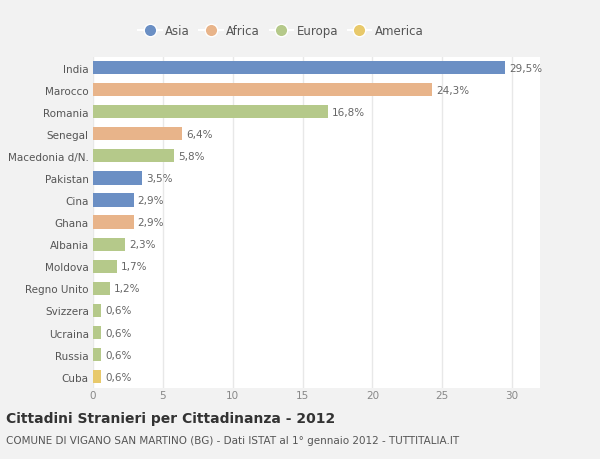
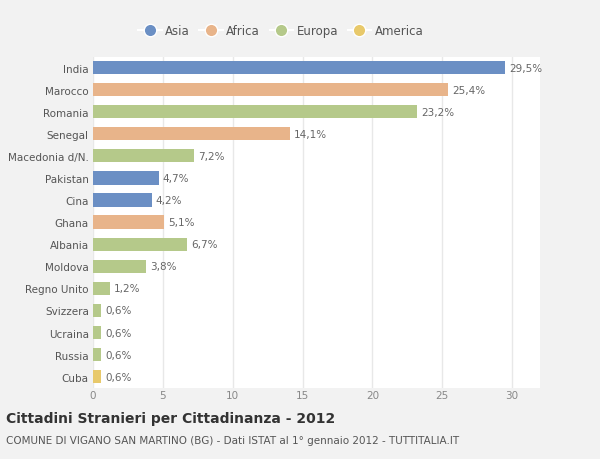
Marocco: 24,3% -> 25,4%
Romania: 16,8% -> 23,2%
Senegal: 6,4% -> 14,1%
Macedonia d/N.: 5,8% -> 7,2%
Pakistan: 3,5% -> 4,7%
Cina: 2,9% -> 4,2%
Ghana: 2,9% -> 5,1%
Albania: 2,3% -> 6,7%
Moldova: 1,7% -> 3,8%
